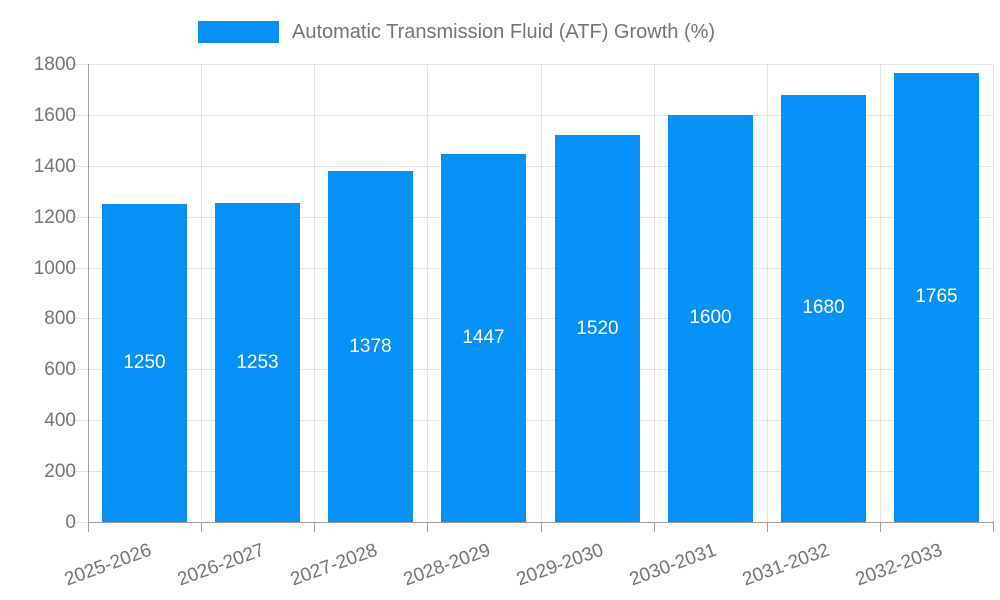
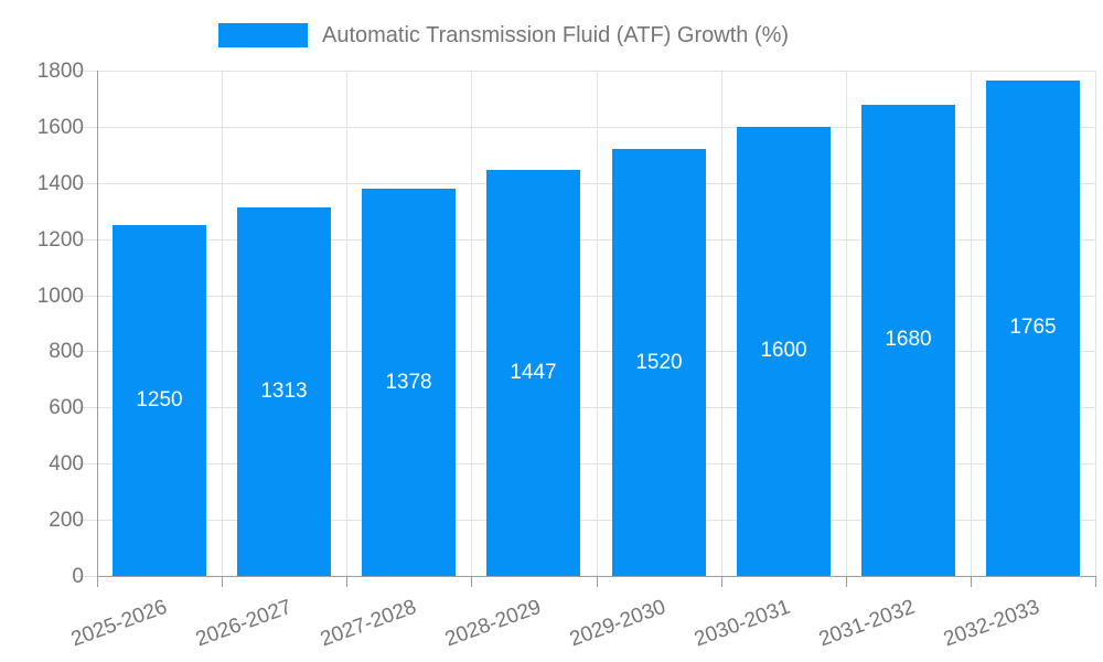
2026-2027: 1253 -> 1313
